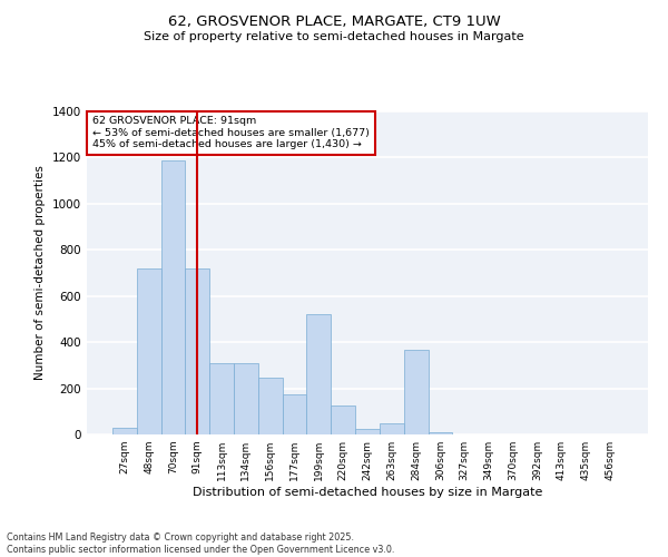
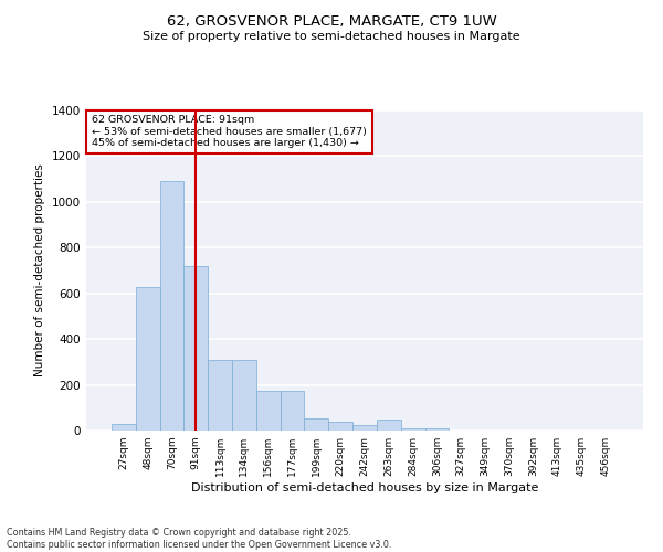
48sqm: 720 -> 630
70sqm: 1190 -> 1090
156sqm: 245 -> 175
199sqm: 520 -> 55
220sqm: 125 -> 40
284sqm: 365 -> 10
